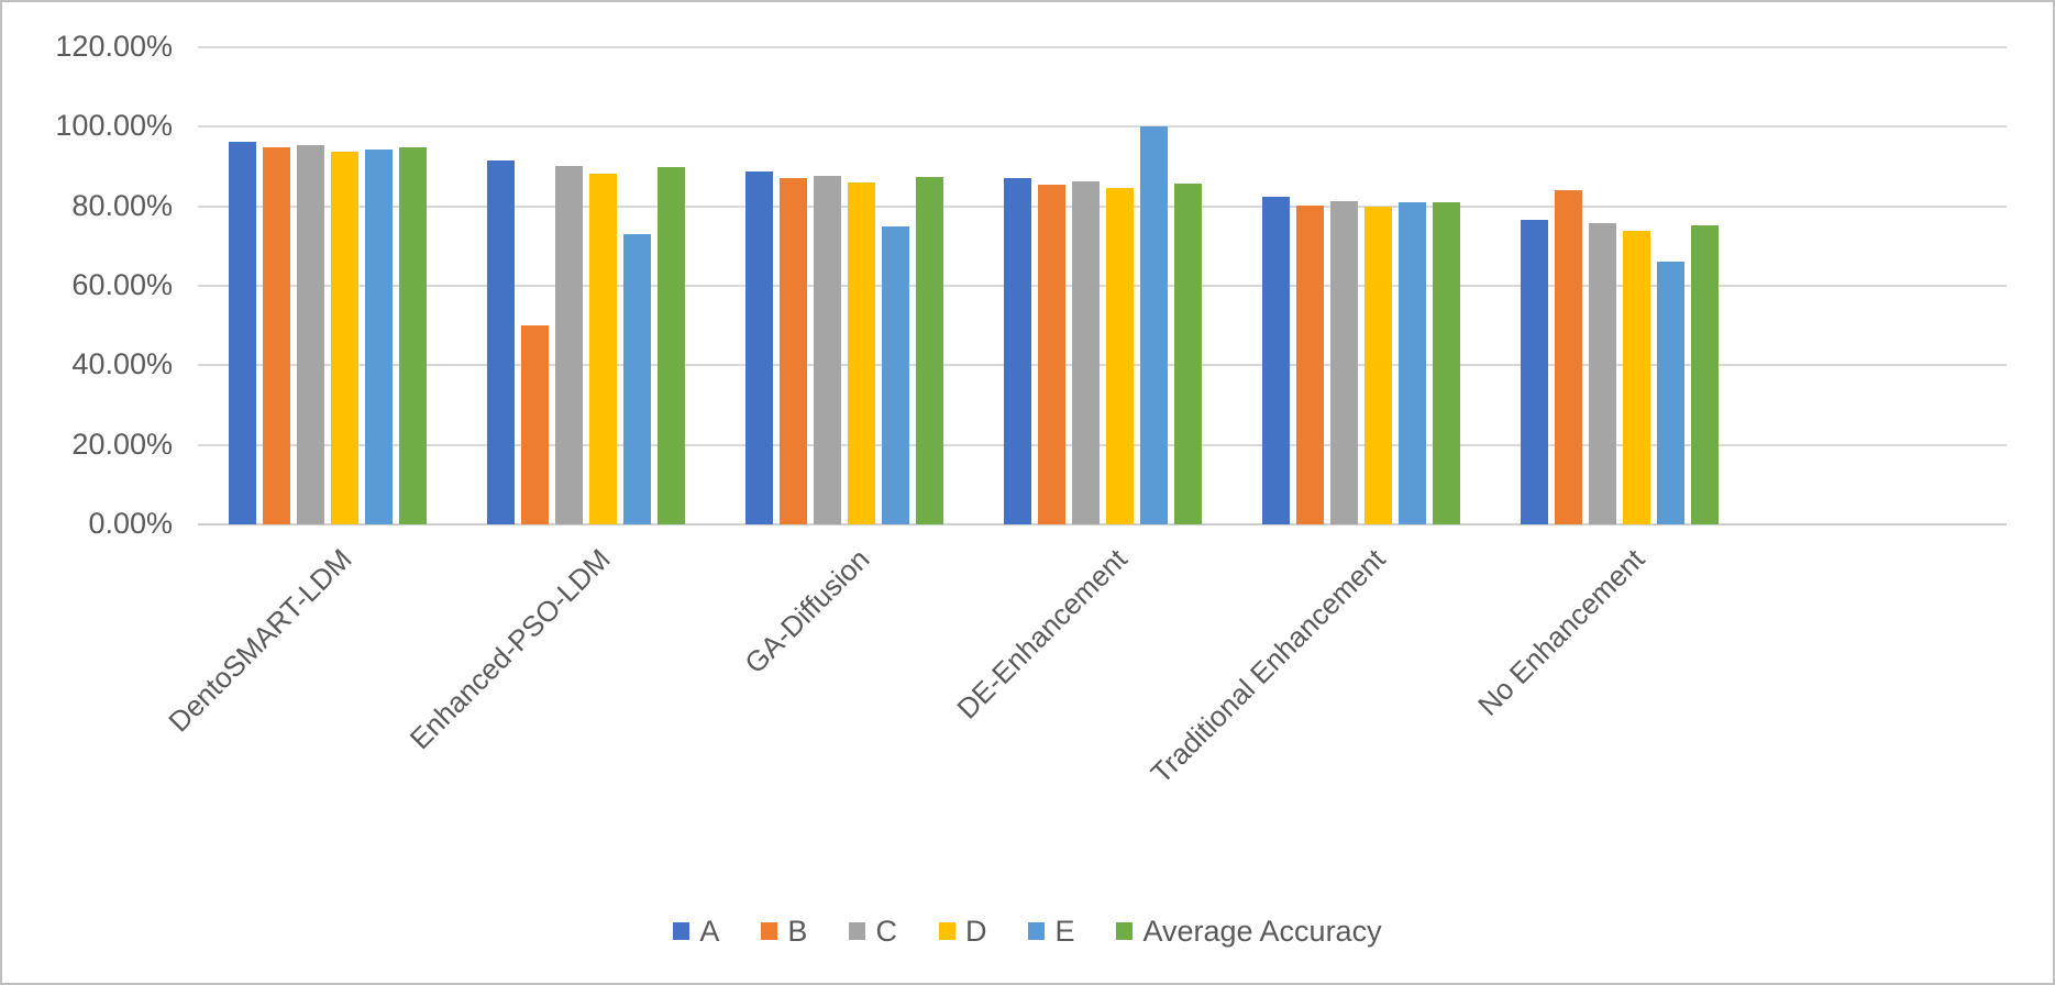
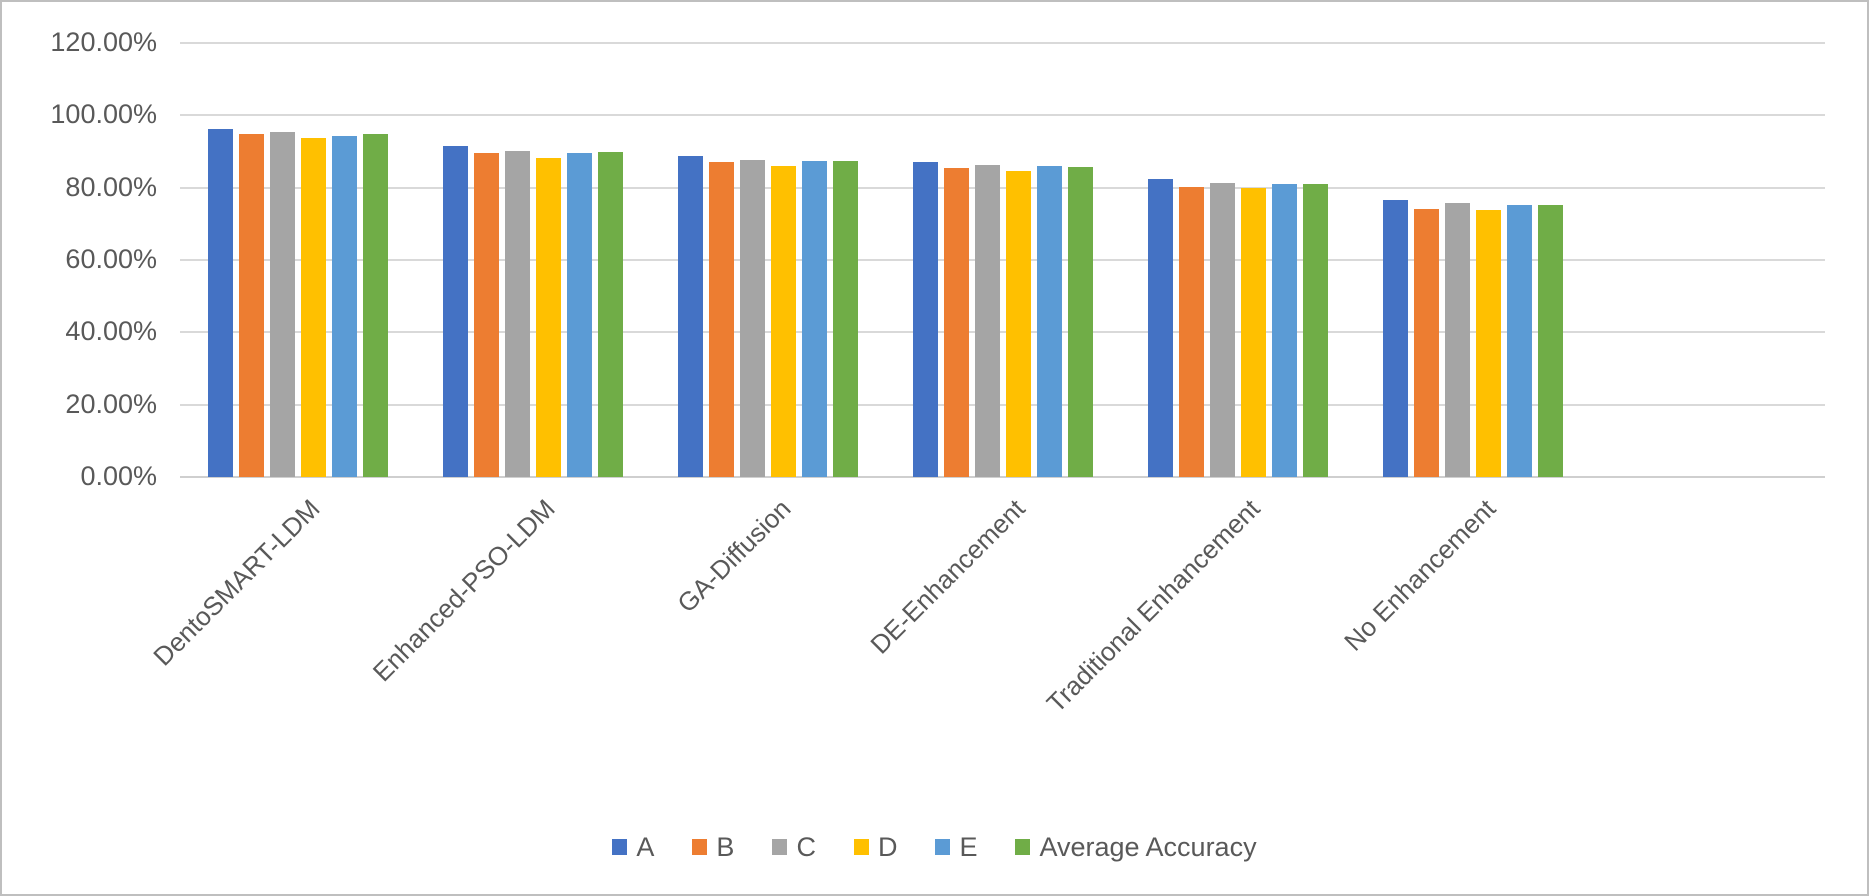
B/Enhanced-PSO-LDM: 50% -> 90%
E/Enhanced-PSO-LDM: 73% -> 90%
E/GA-Diffusion: 75% -> 87%
E/DE-Enhancement: 100% -> 86%
B/No Enhancement: 84% -> 74%
E/No Enhancement: 66% -> 75%
